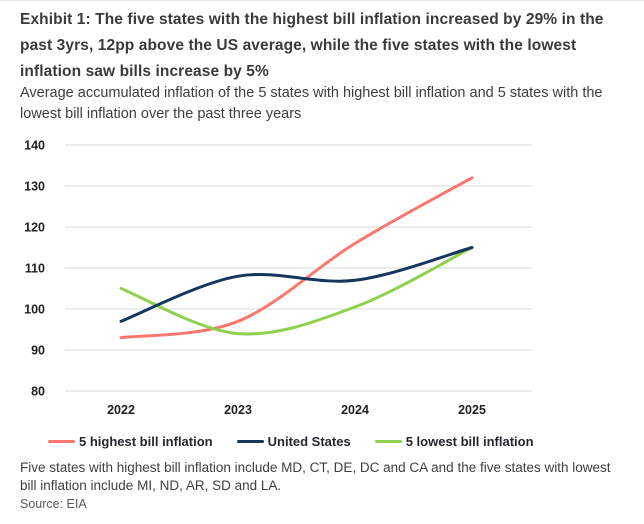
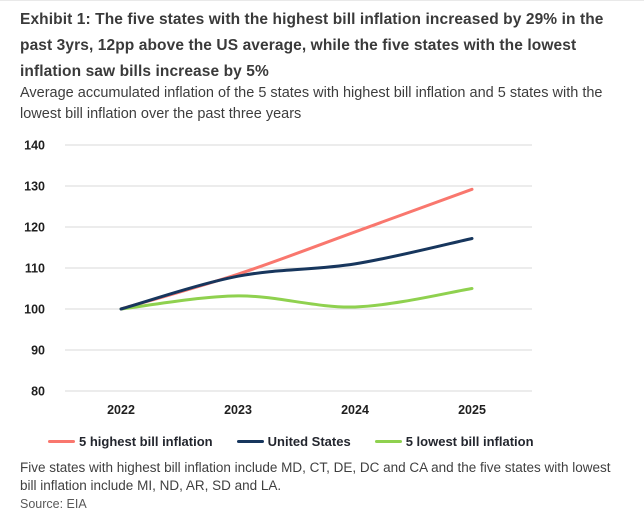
5 highest bill inflation/2022: 93 -> 100
United States/2022: 97 -> 100
5 lowest bill inflation/2022: 105 -> 100
5 highest bill inflation/2023: 97 -> 108
5 lowest bill inflation/2023: 94 -> 103
5 highest bill inflation/2024: 116 -> 119
United States/2024: 107 -> 111
5 highest bill inflation/2025: 132 -> 129
United States/2025: 115 -> 117
5 lowest bill inflation/2025: 115 -> 105
